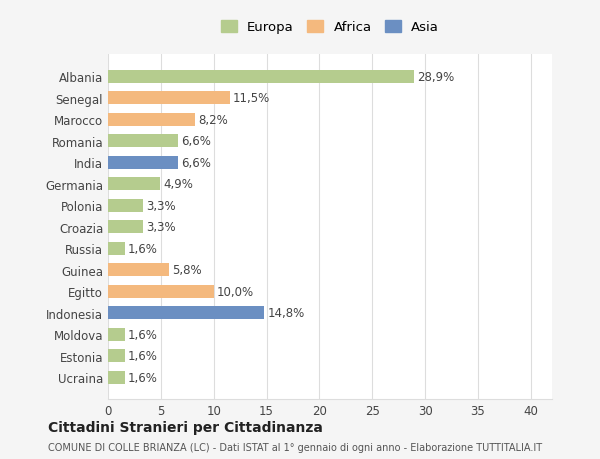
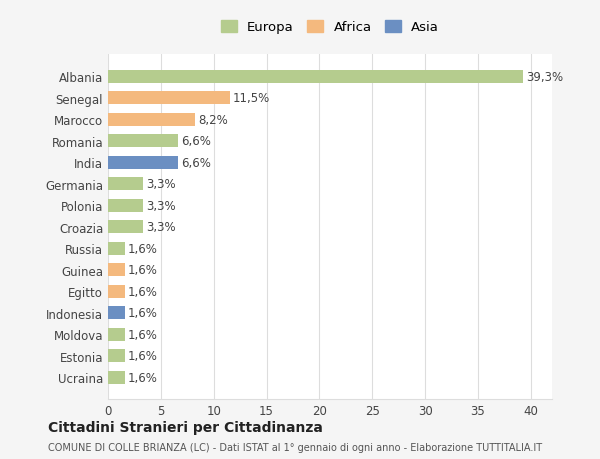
Albania: 28,9% -> 39,3%
Germania: 4,9% -> 3,3%
Guinea: 5,8% -> 1,6%
Egitto: 10,0% -> 1,6%
Indonesia: 14,8% -> 1,6%
